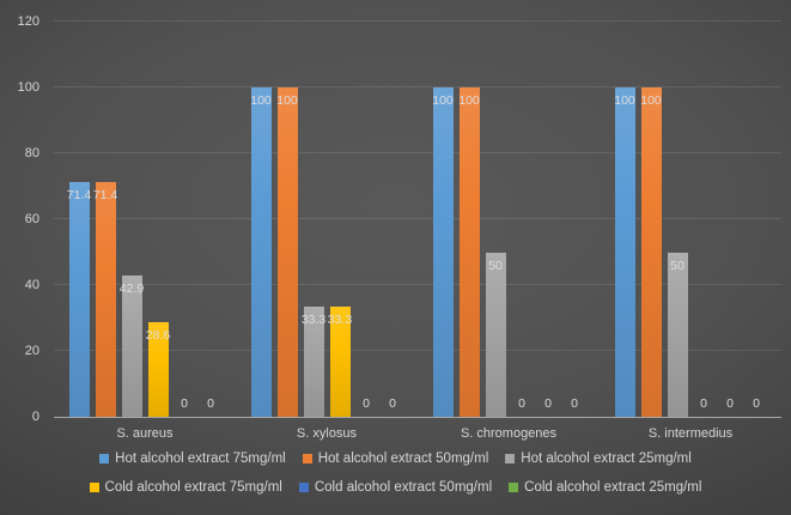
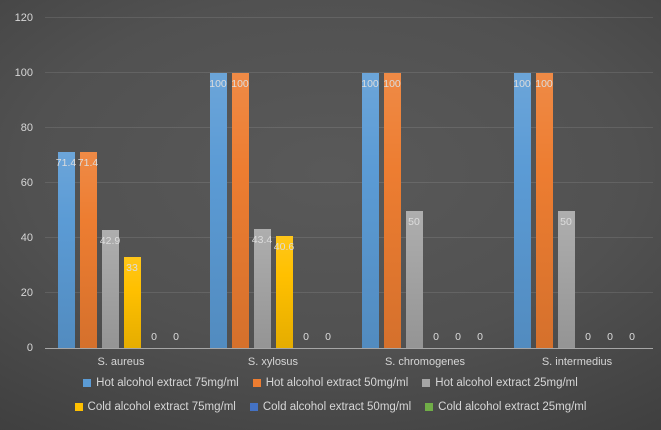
Cold alcohol extract 75mg/ml/S. aureus: 28.6 -> 33
Hot alcohol extract 25mg/ml/S. xylosus: 33.3 -> 43.4
Cold alcohol extract 75mg/ml/S. xylosus: 33.3 -> 40.6
